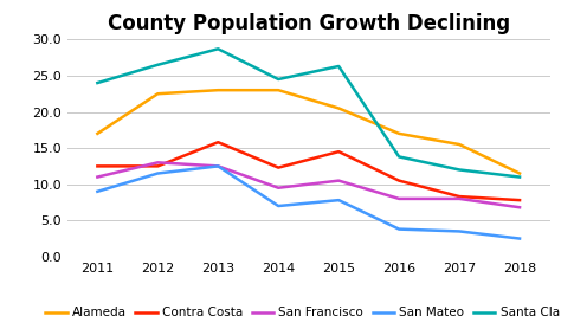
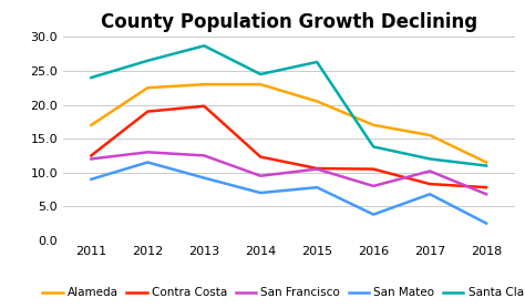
San Francisco/2011: 11.0 -> 12.0
Contra Costa/2012: 12.5 -> 19.0
Contra Costa/2013: 15.8 -> 19.8
San Mateo/2013: 12.5 -> 9.2
Contra Costa/2015: 14.5 -> 10.6
San Francisco/2017: 8.0 -> 10.2
San Mateo/2017: 3.5 -> 6.8
